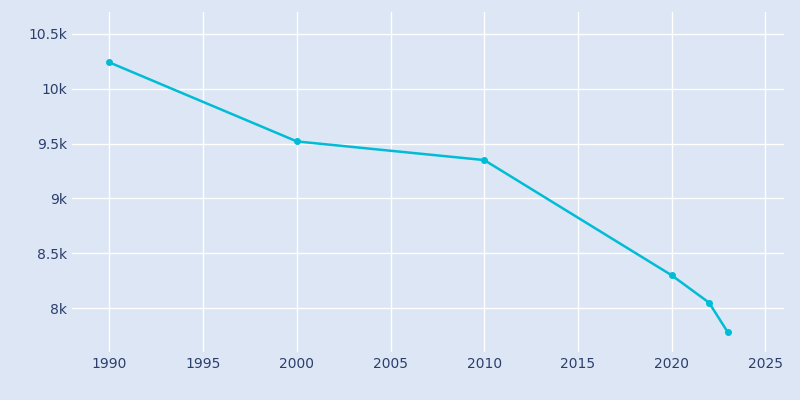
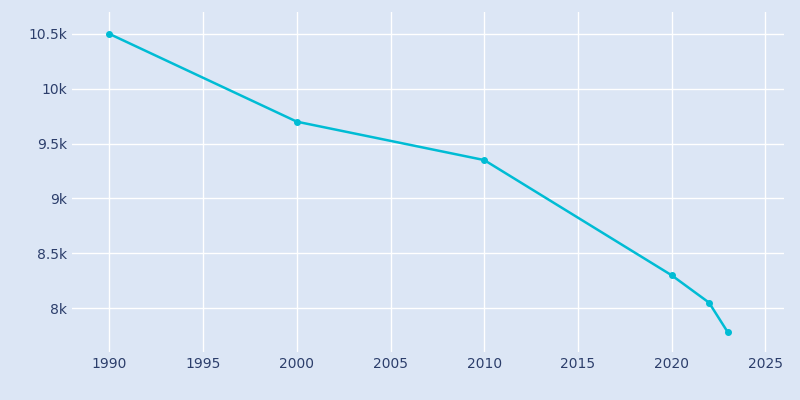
1990: 10.24k -> 10.50k
2000: 9.52k -> 9.70k
